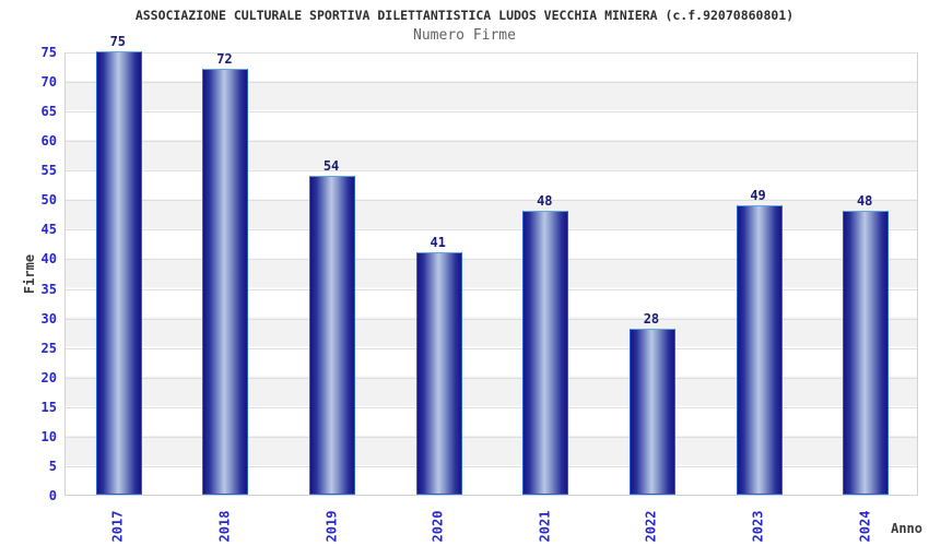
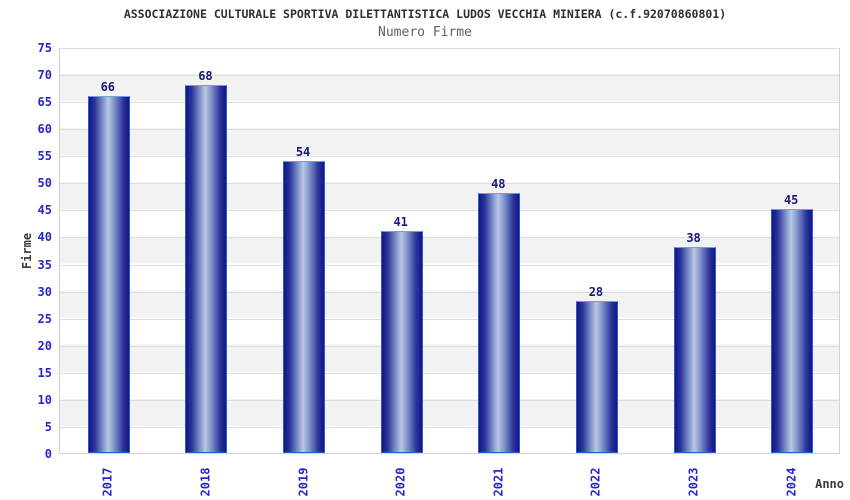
2017: 75 -> 66
2018: 72 -> 68
2023: 49 -> 38
2024: 48 -> 45
